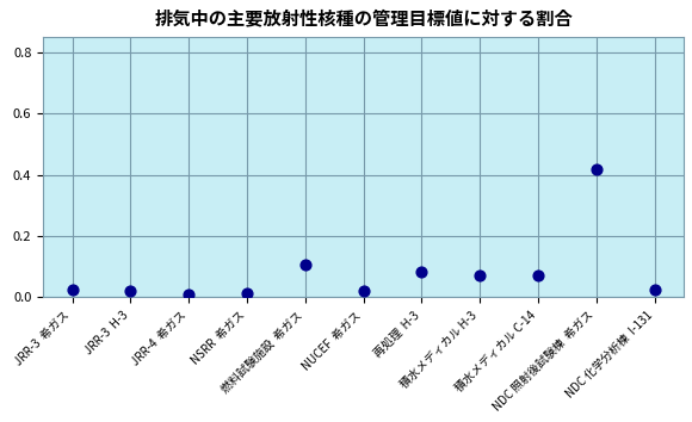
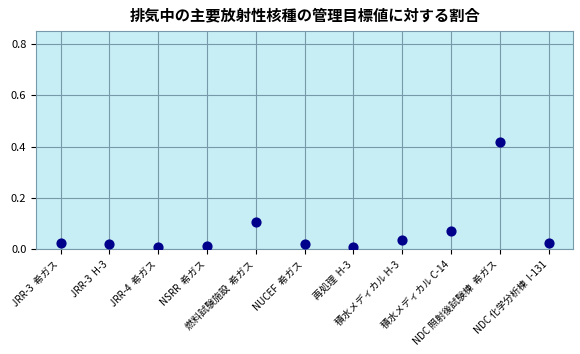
再処理 H-3: 0.085 -> 0.010
積水メディカル H-3: 0.070 -> 0.035
